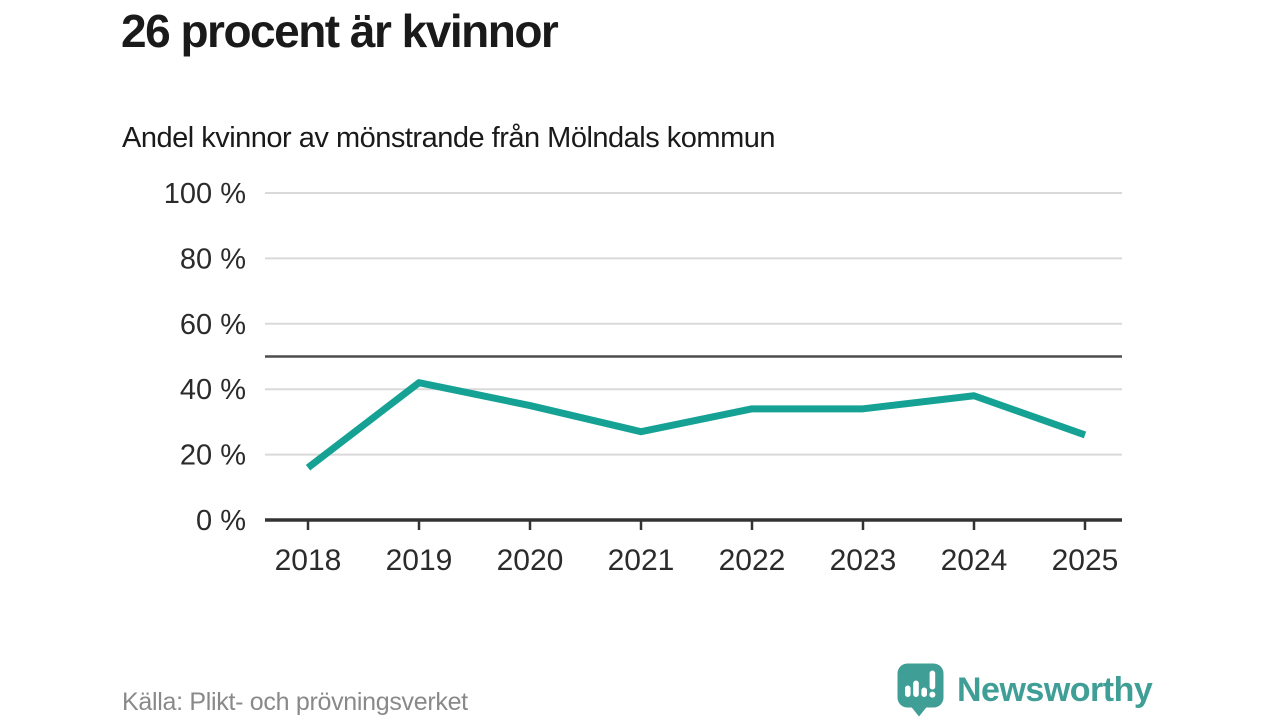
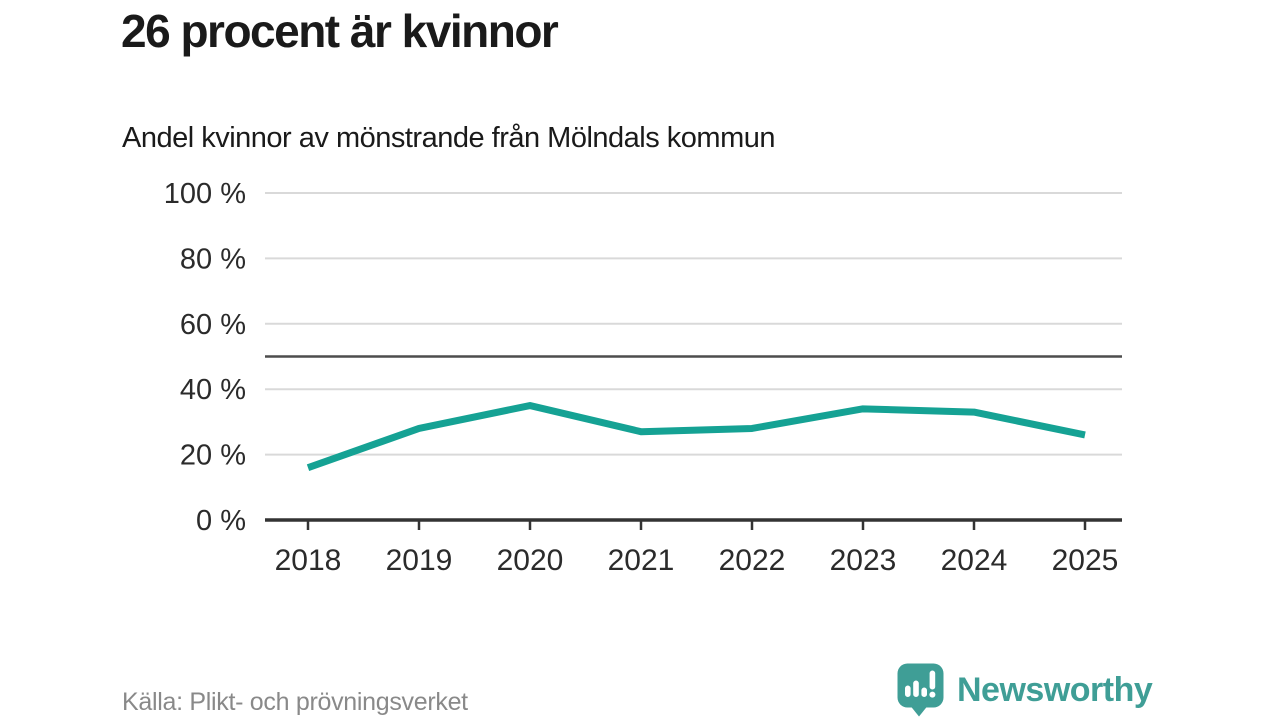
2019: 42% -> 28%
2022: 34% -> 28%
2024: 38% -> 33%
